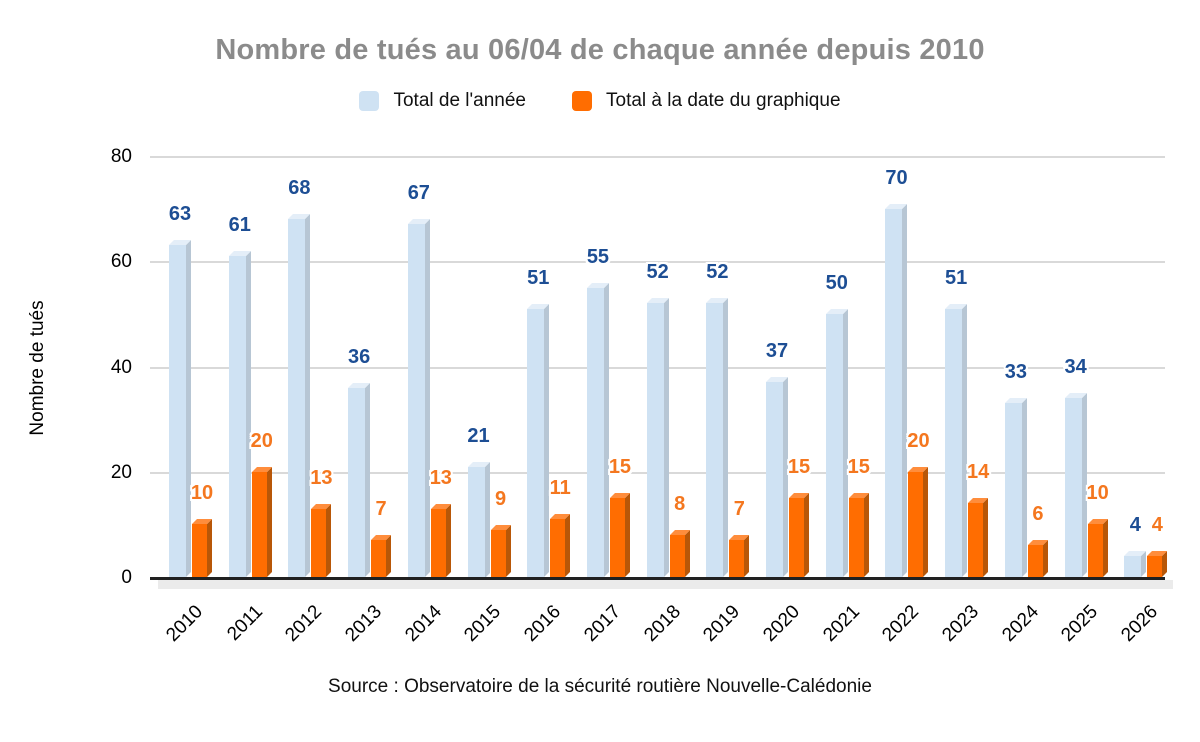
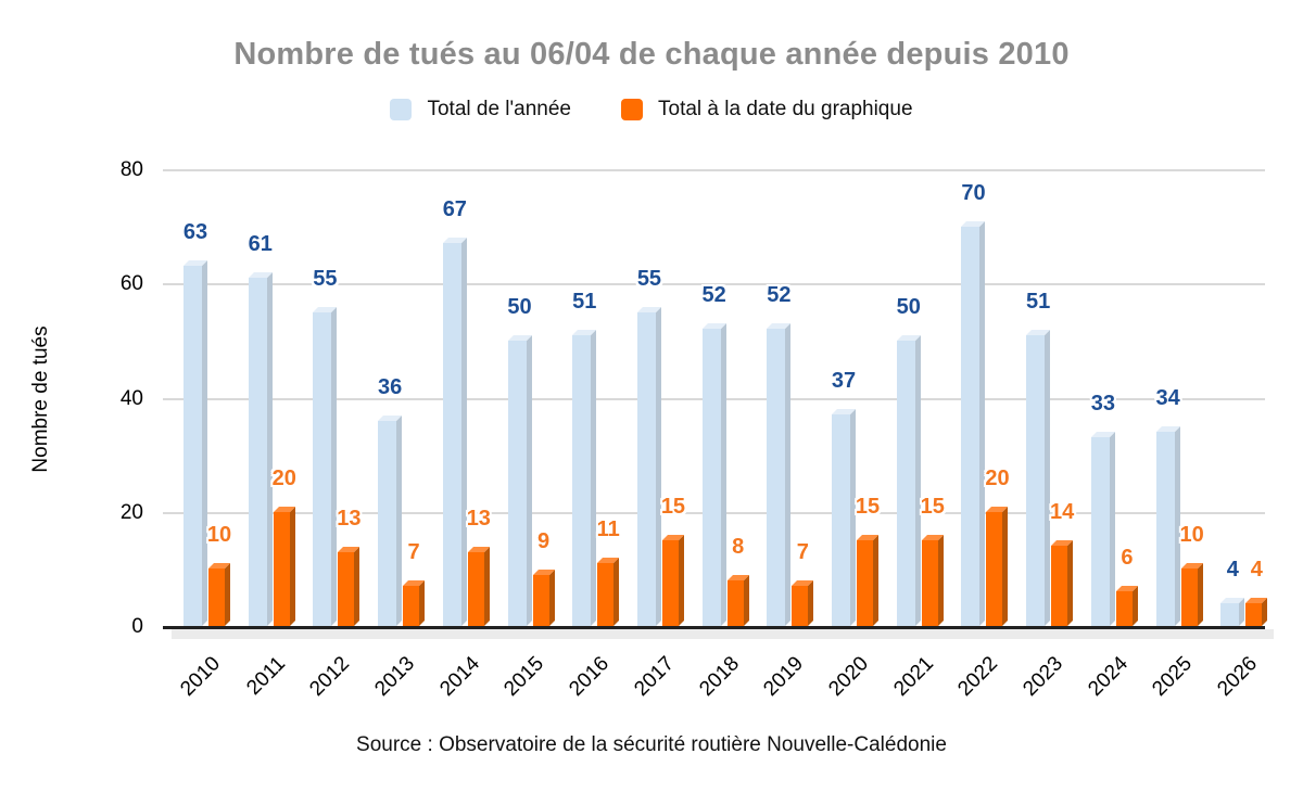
Total de l'année/2012: 68 -> 55
Total de l'année/2015: 21 -> 50
